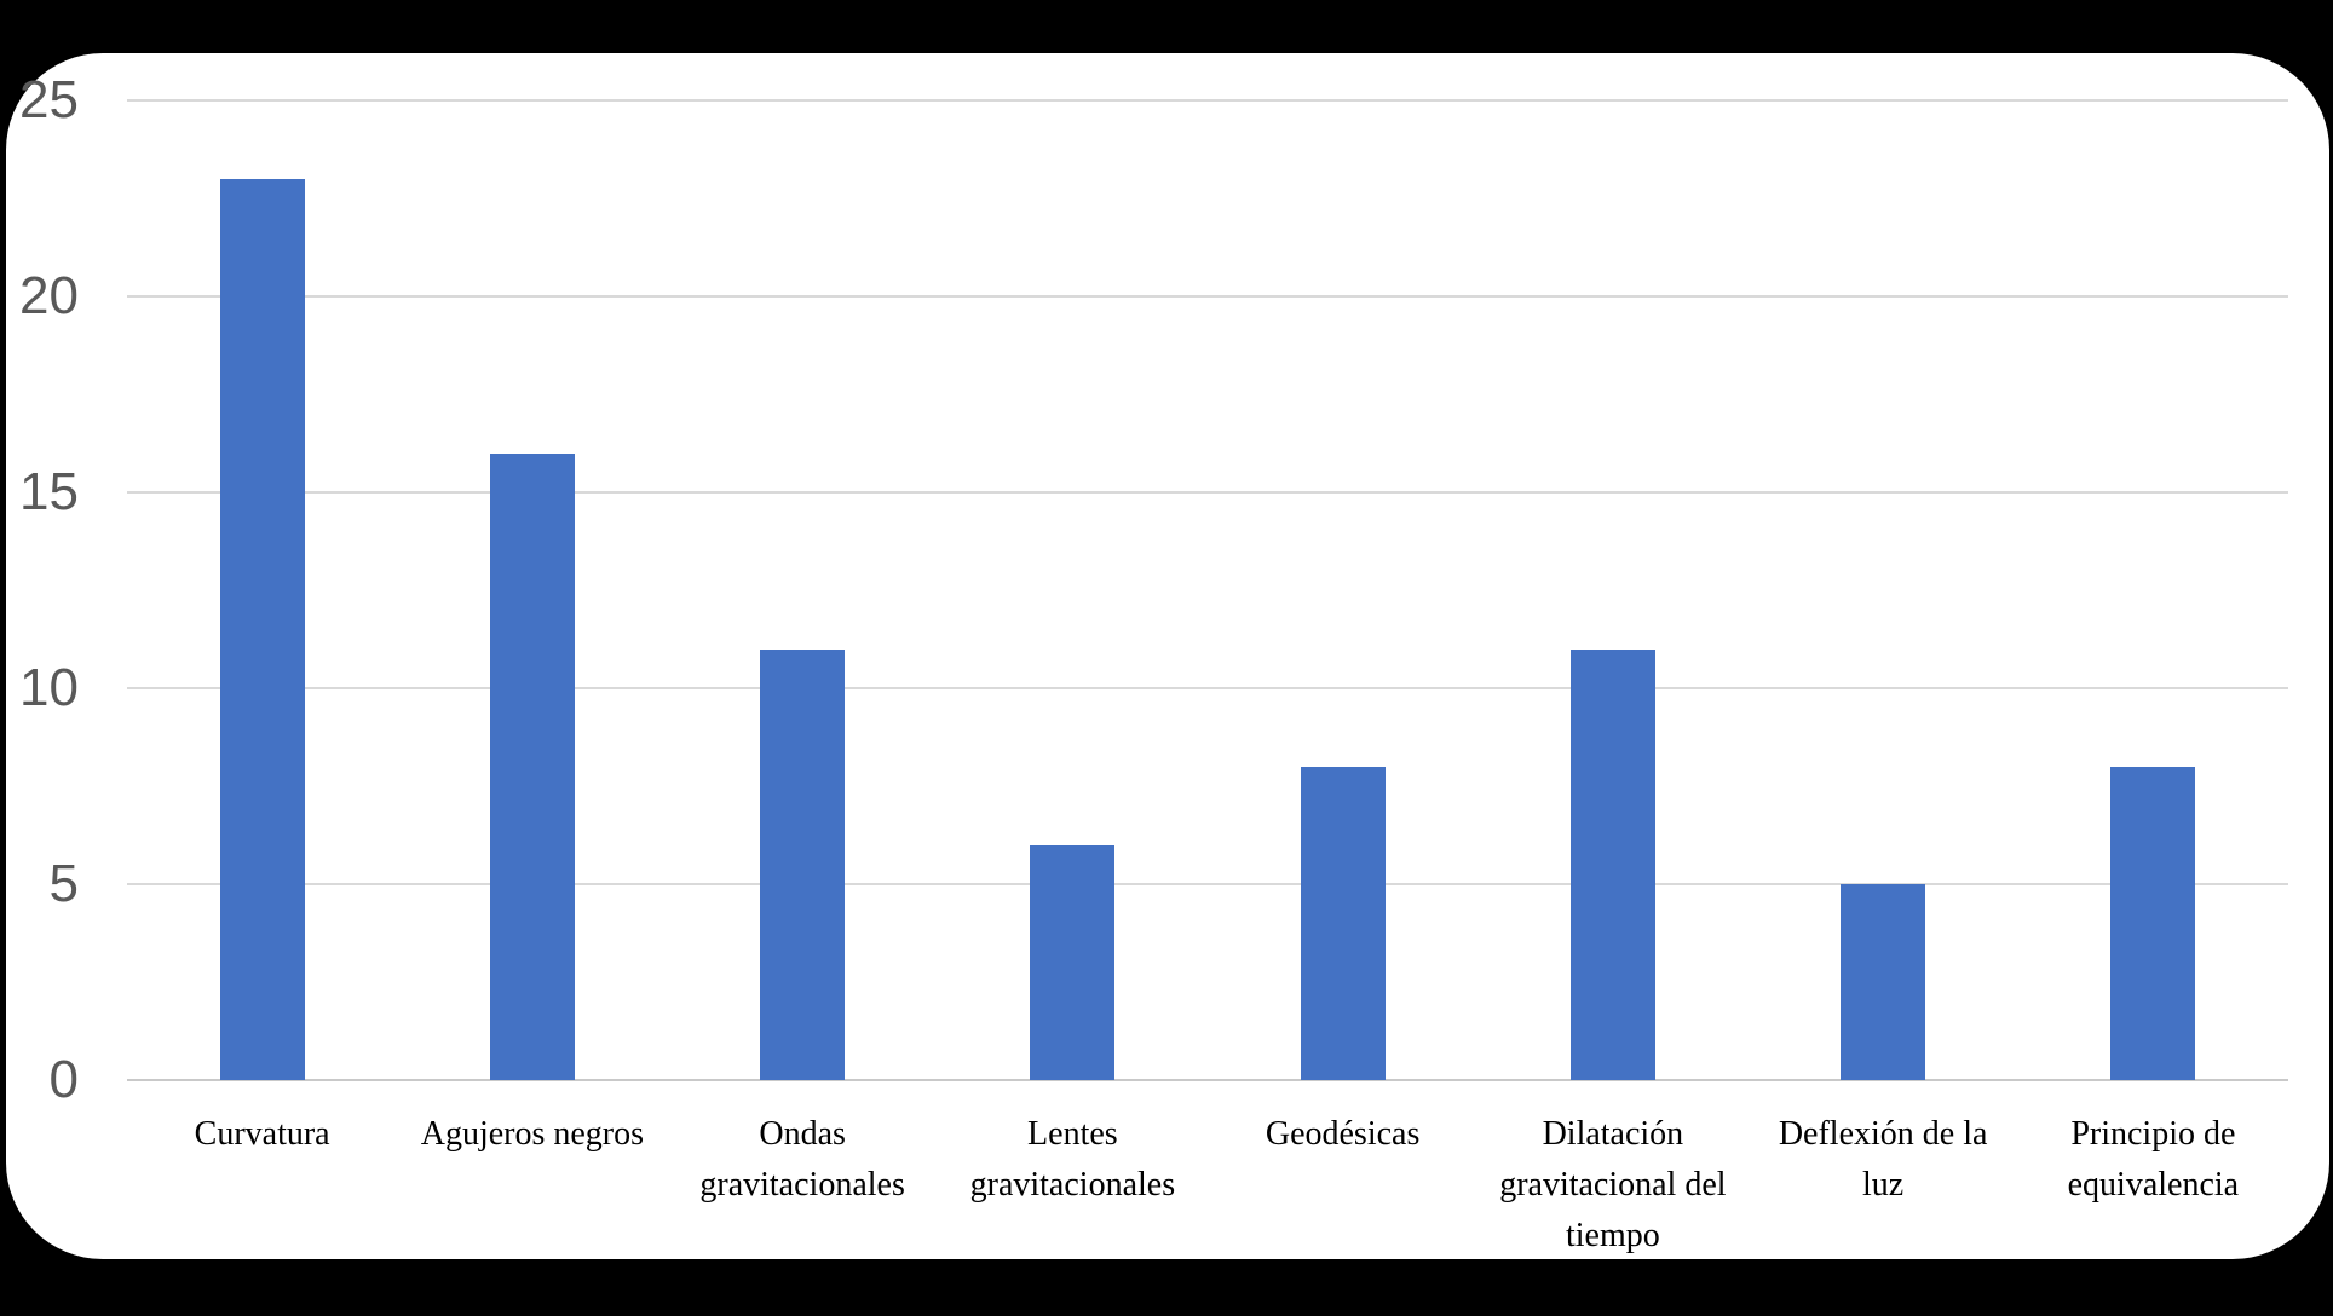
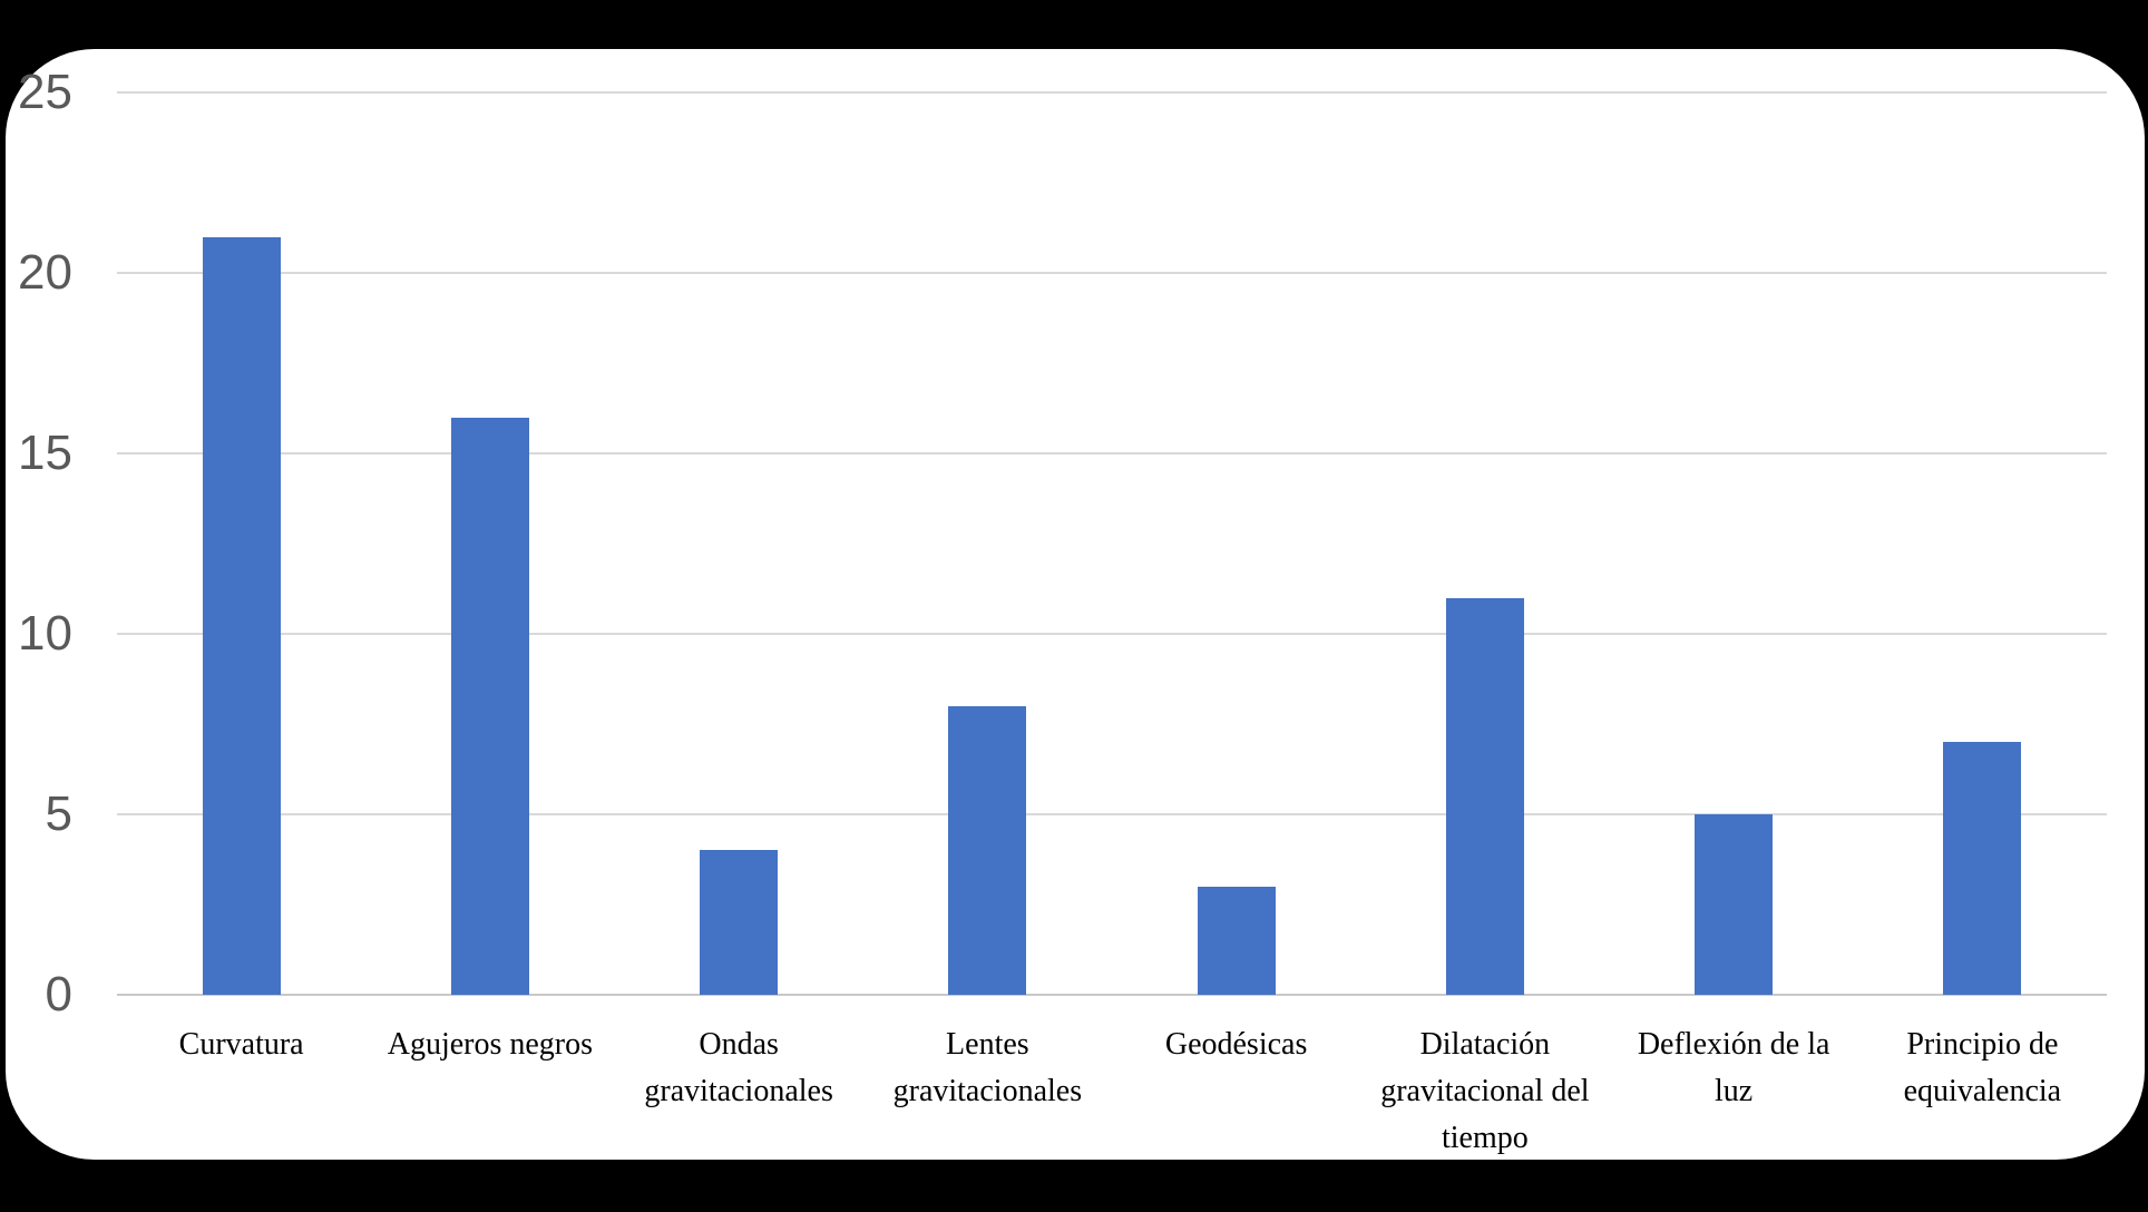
Curvatura: 23 -> 21
Ondas gravitacionales: 11 -> 4
Lentes gravitacionales: 6 -> 8
Geodésicas: 8 -> 3
Principio de equivalencia: 8 -> 7
